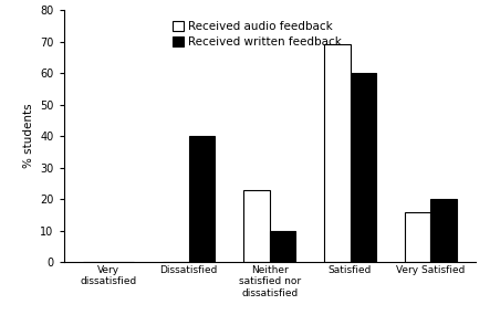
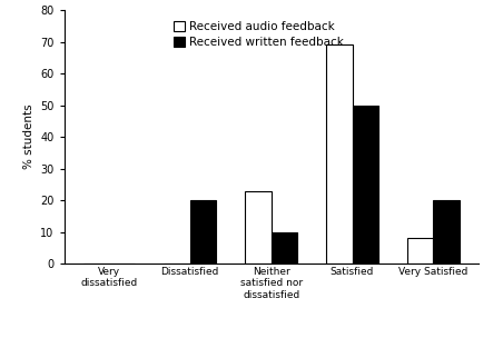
Received written feedback/Dissatisfied: 40 -> 20
Received written feedback/Satisfied: 60 -> 50
Received audio feedback/Very Satisfied: 16 -> 8
